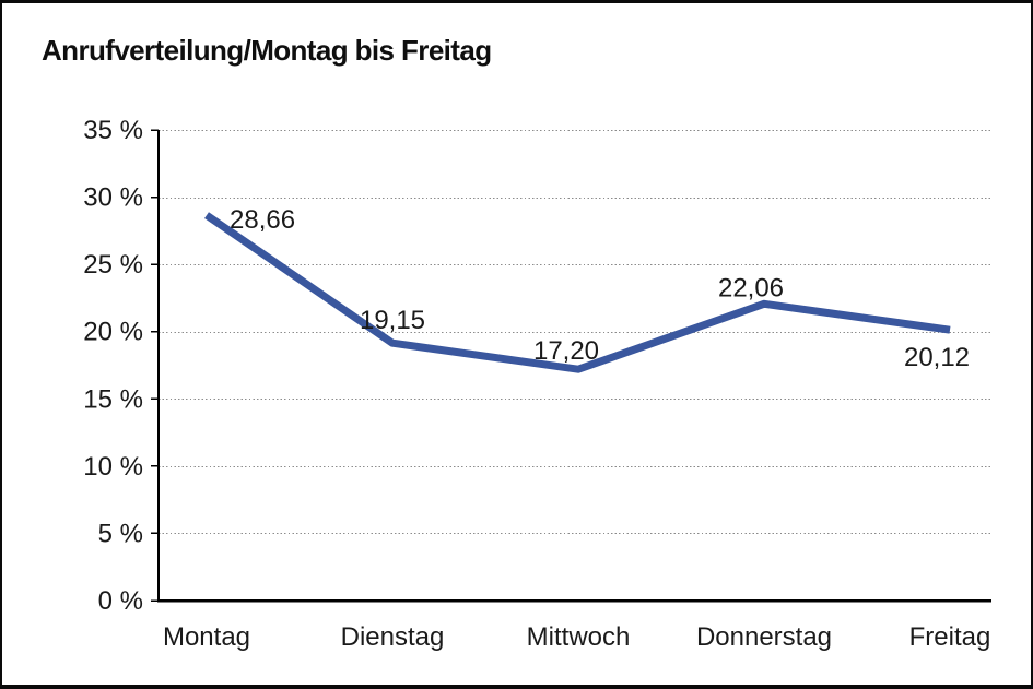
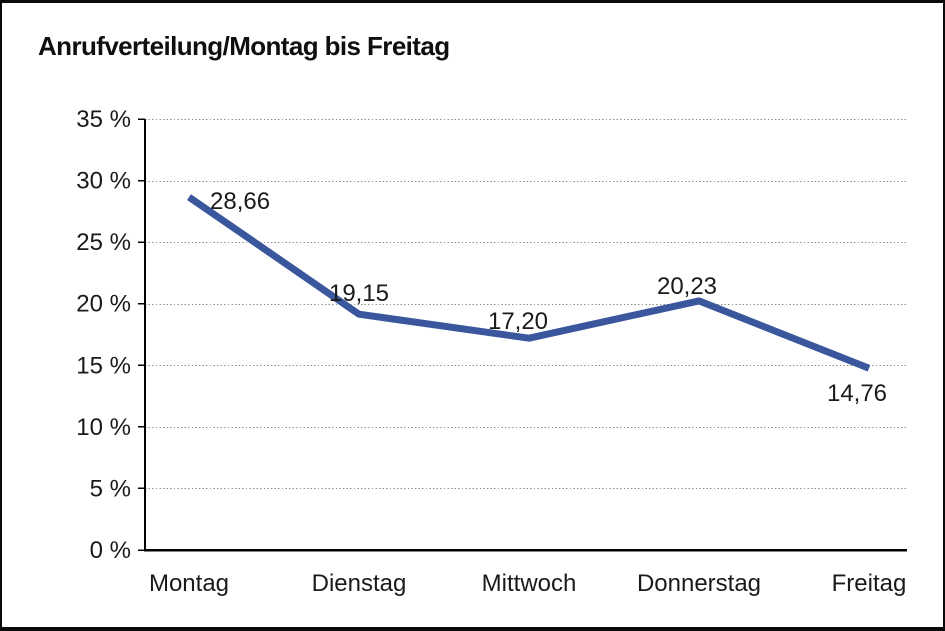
Donnerstag: 22,06 -> 20,23
Freitag: 20,12 -> 14,76
